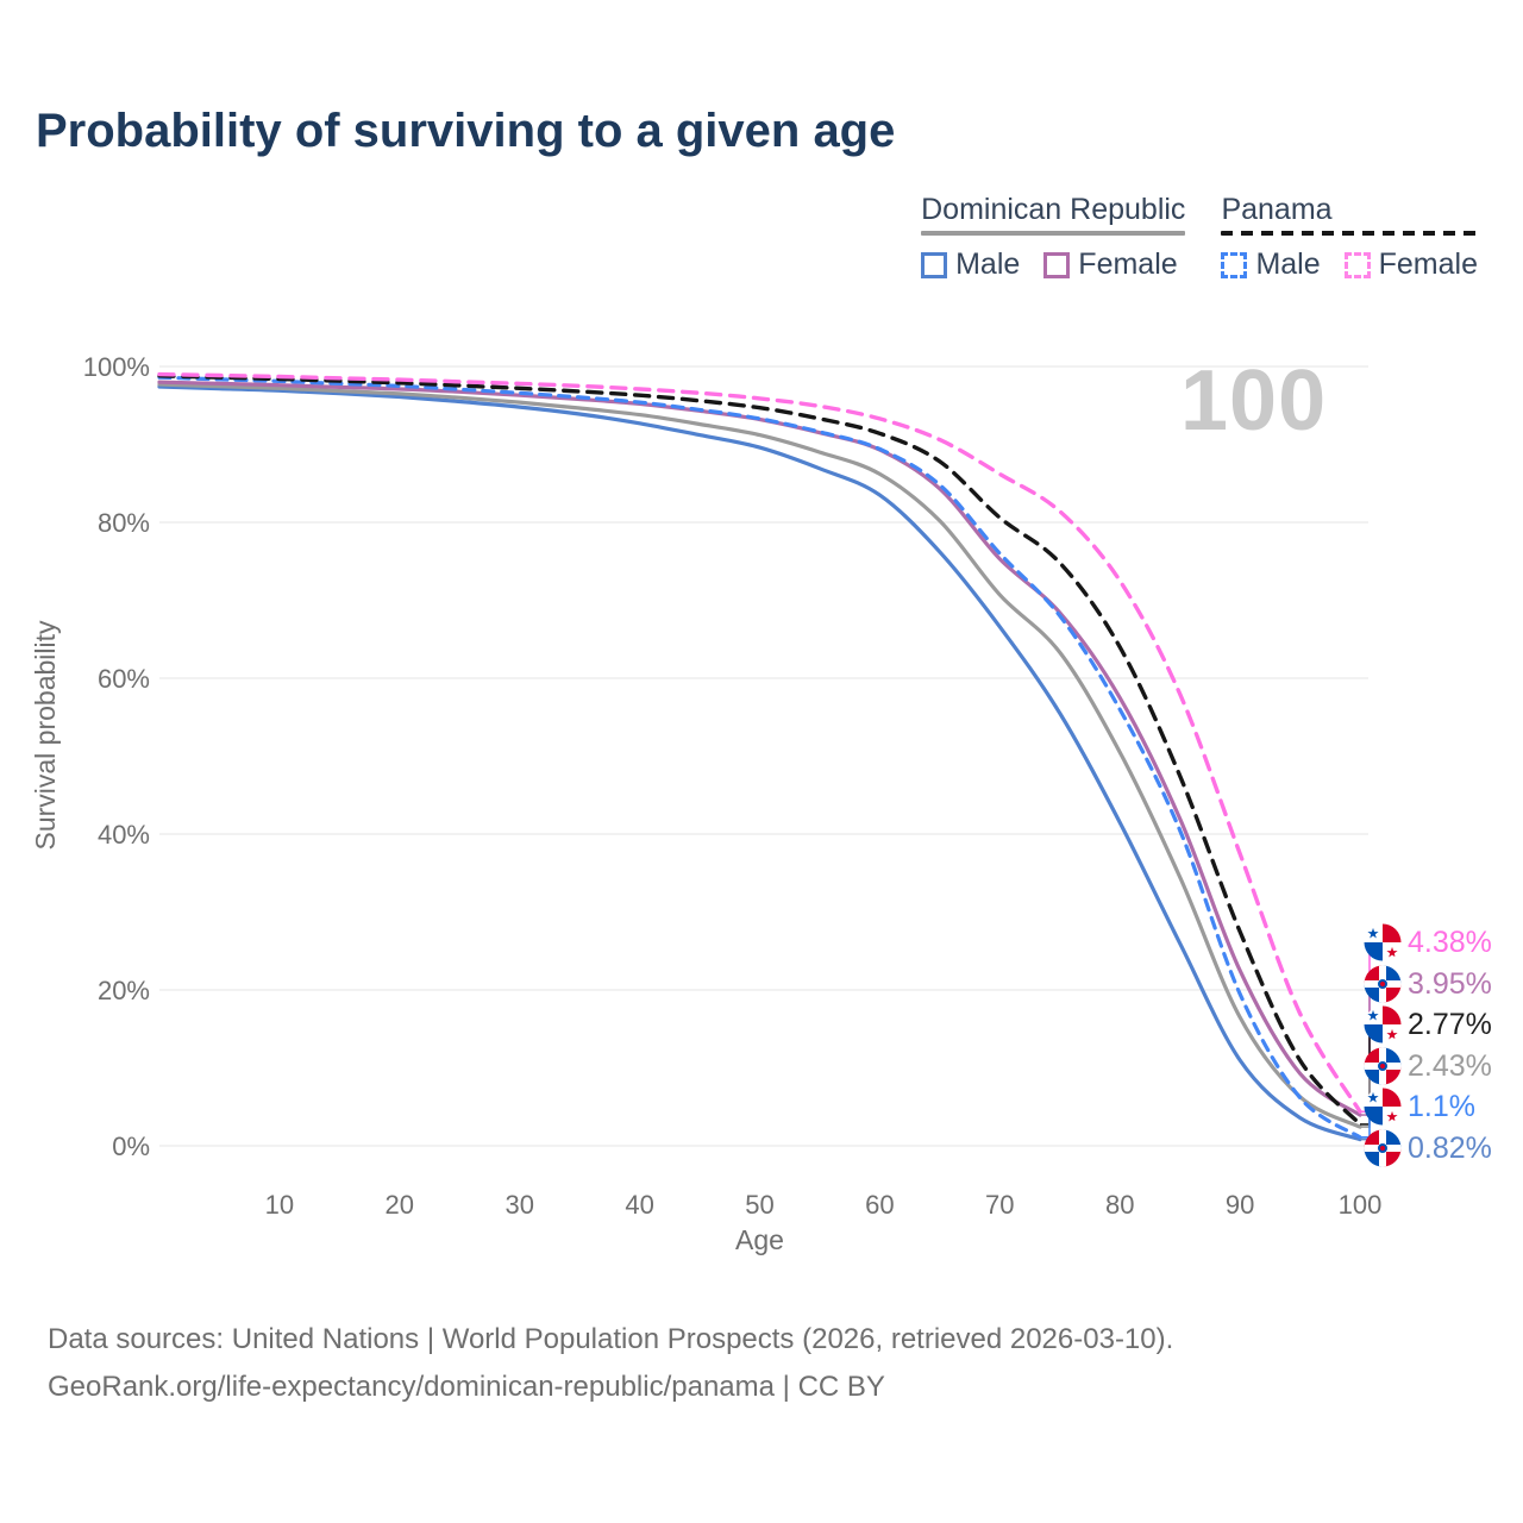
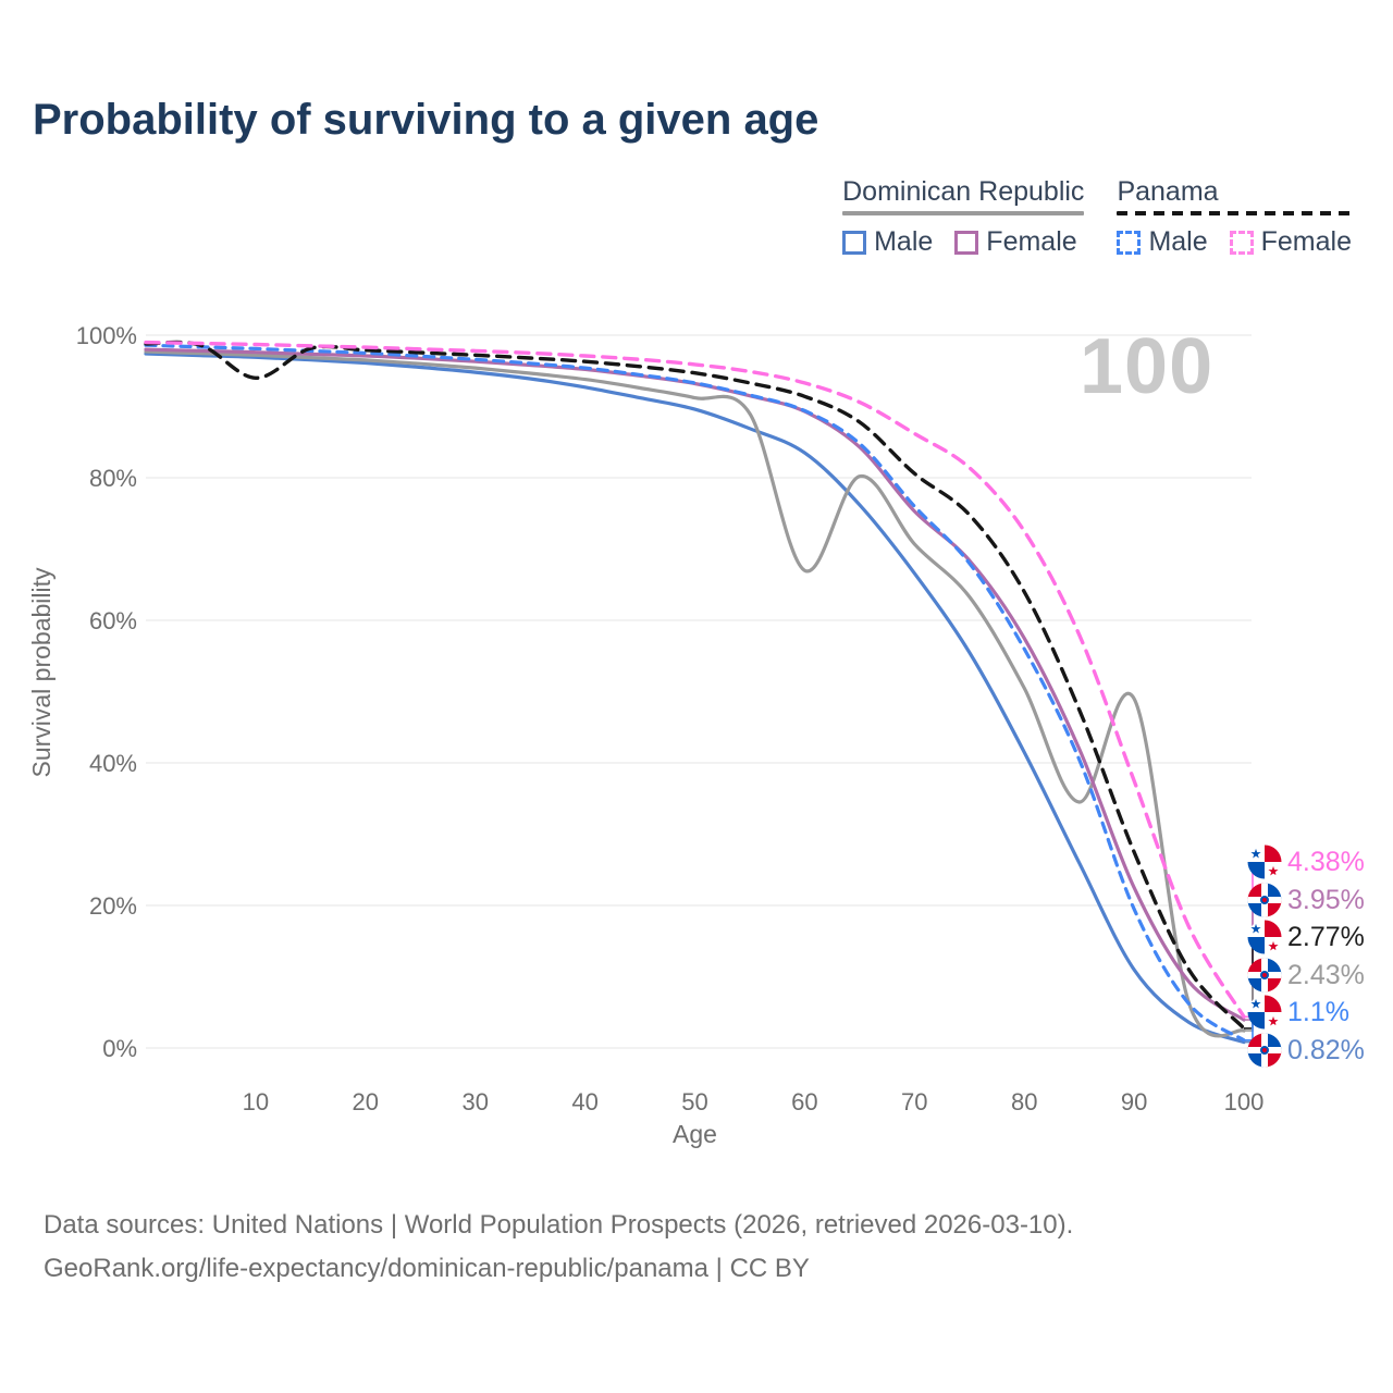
Panama/10: 98% -> 94%
Dominican Republic/60: 86% -> 67%
Dominican Republic/90: 16% -> 49%
